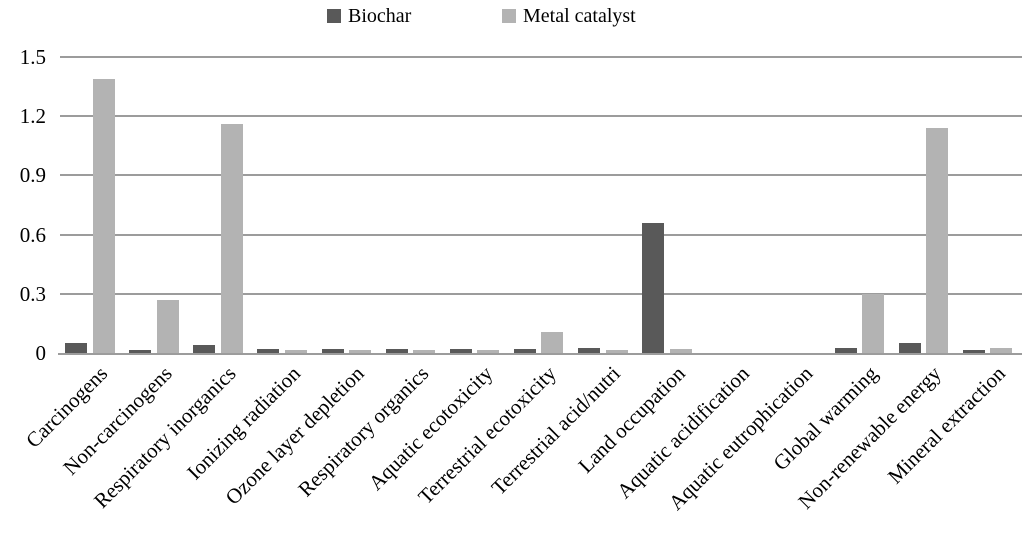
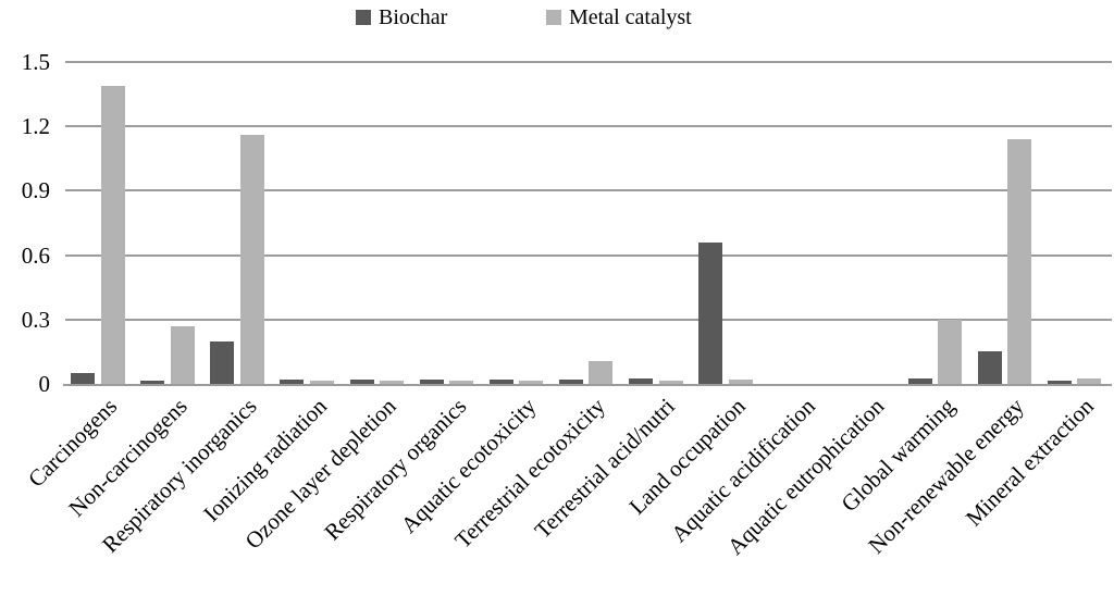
Biochar/Respiratory inorganics: 0.04 -> 0.20
Biochar/Non-renewable energy: 0.05 -> 0.15
